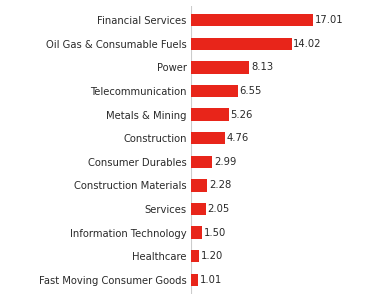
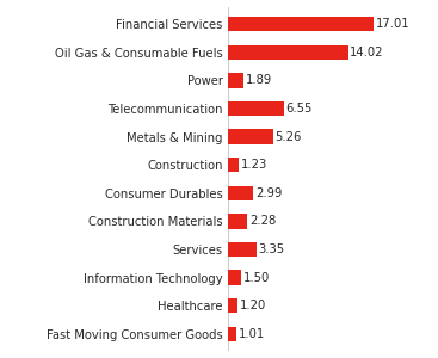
Power: 8.13 -> 1.89
Construction: 4.76 -> 1.23
Services: 2.05 -> 3.35
